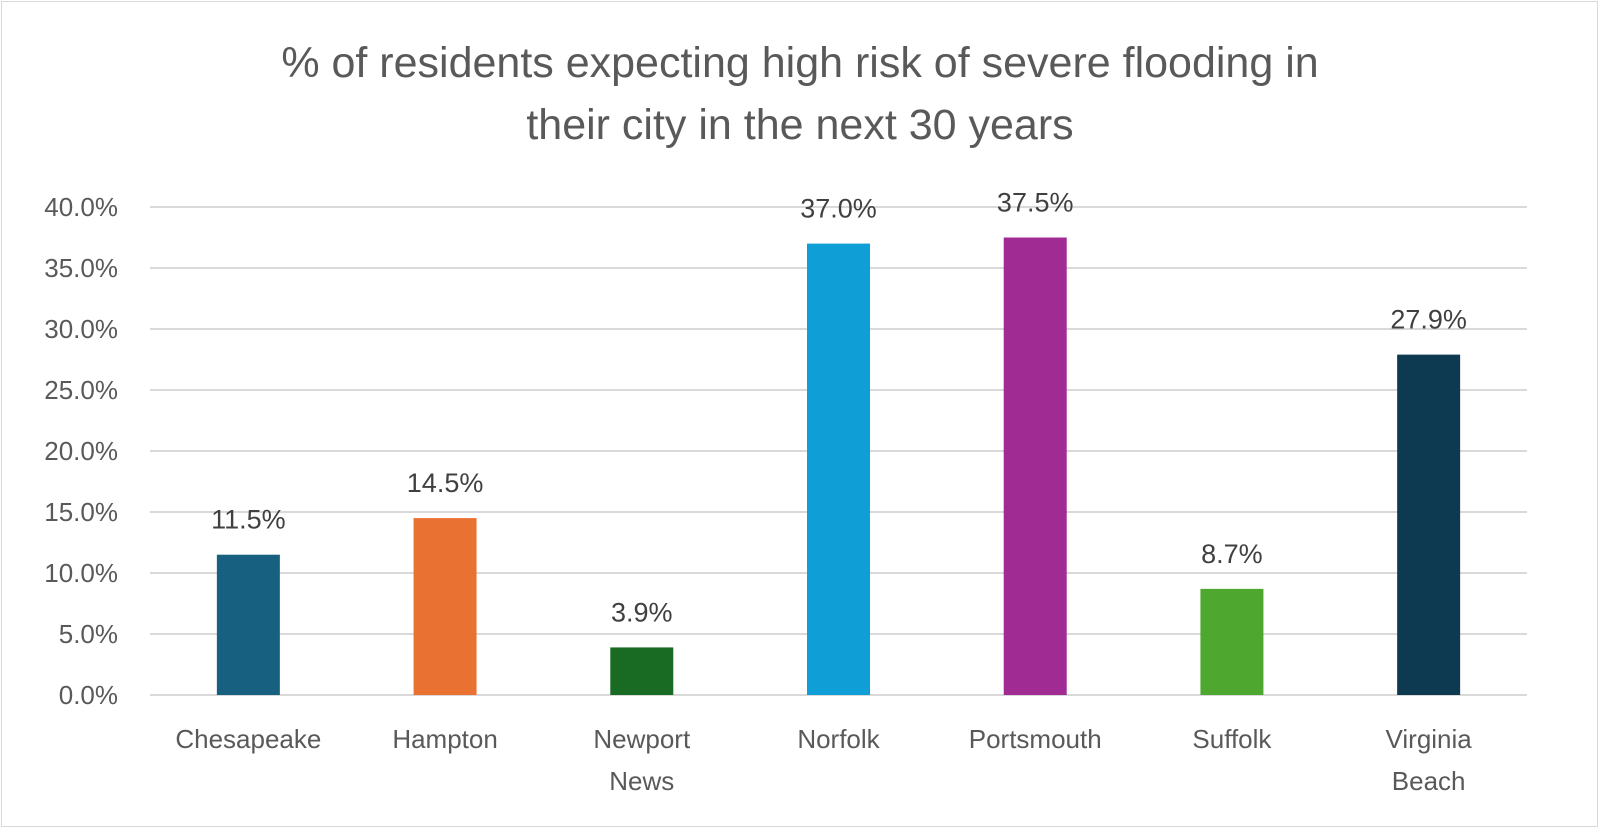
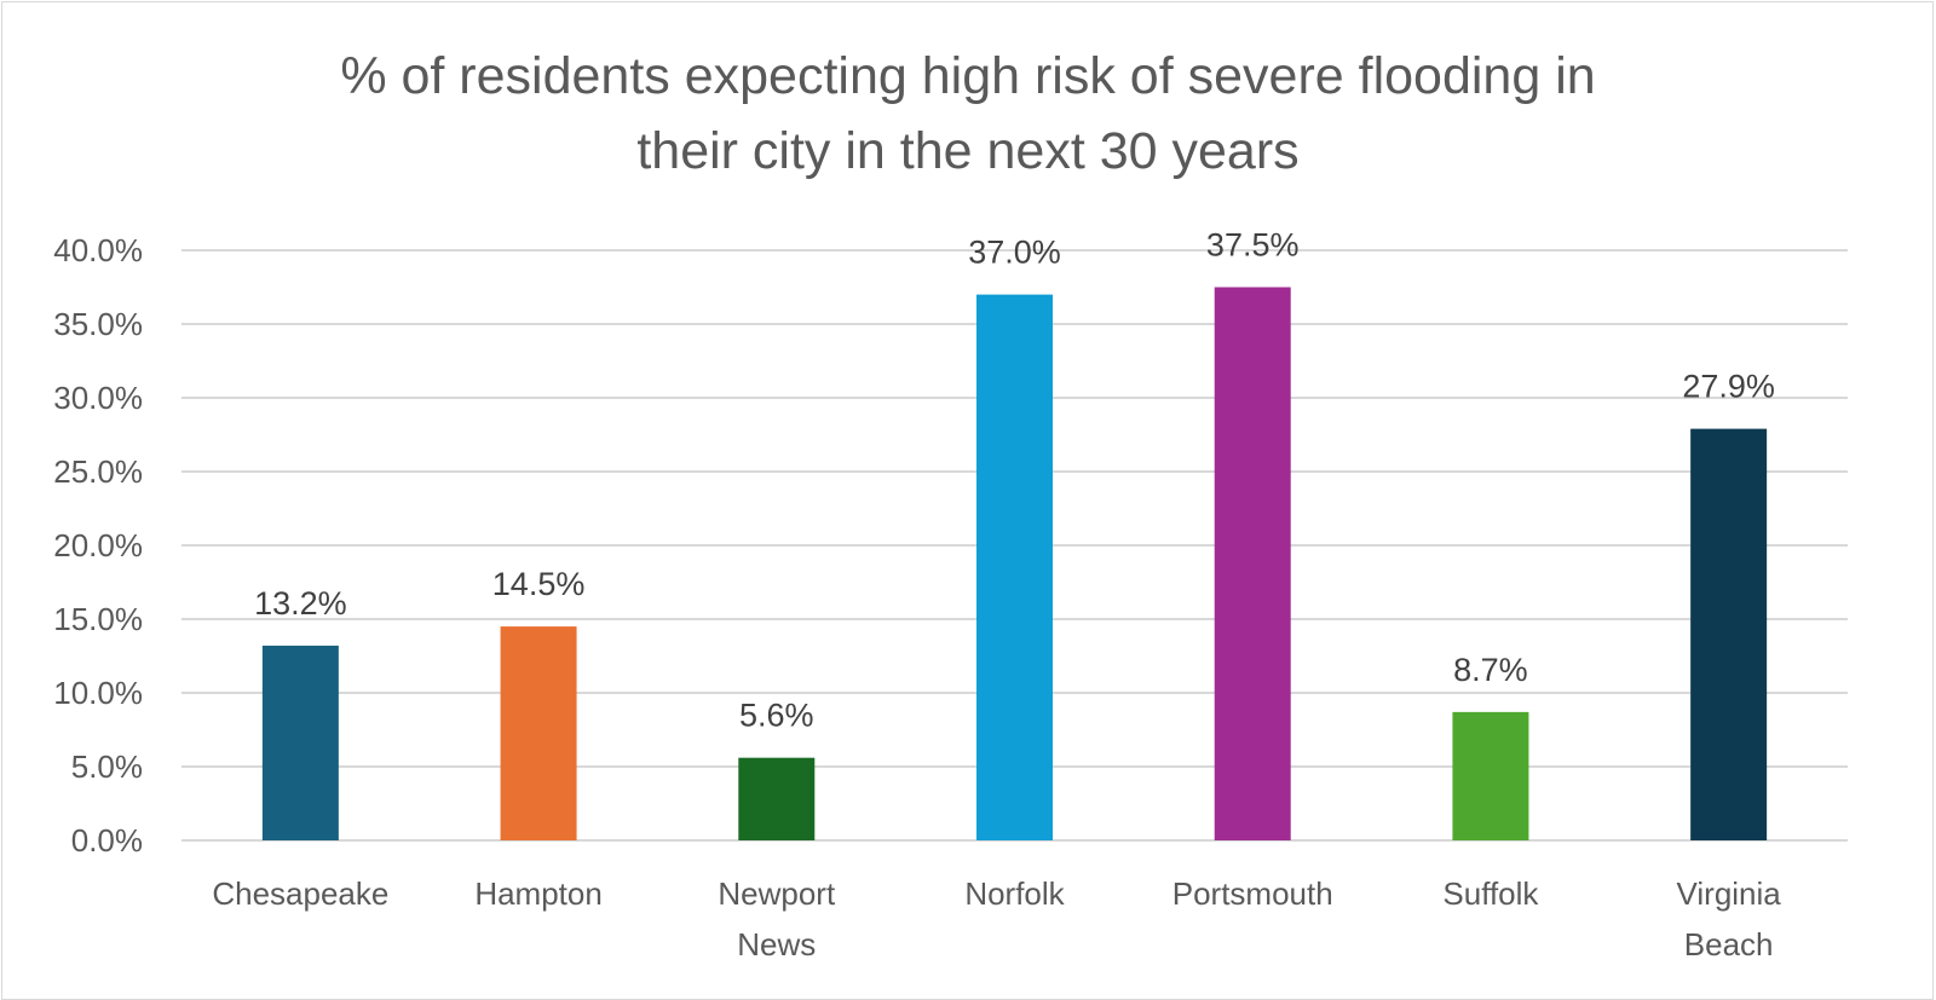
Chesapeake: 11.5% -> 13.2%
Newport News: 3.9% -> 5.6%
